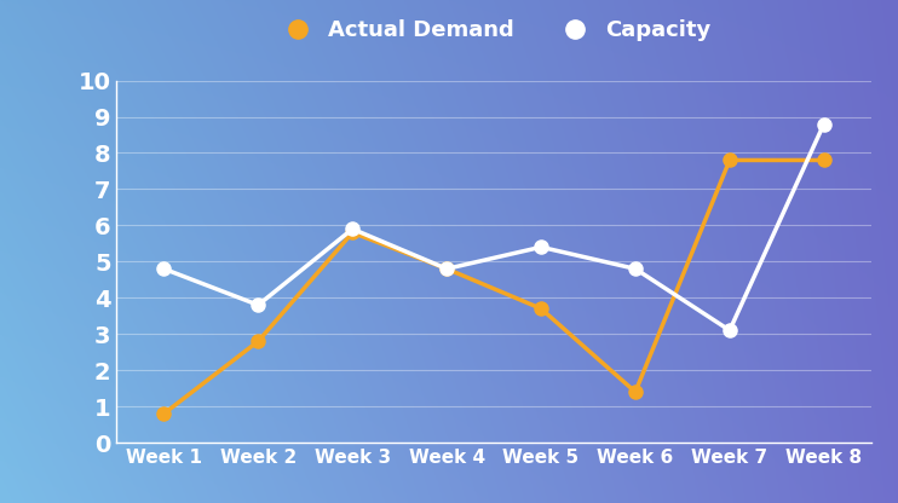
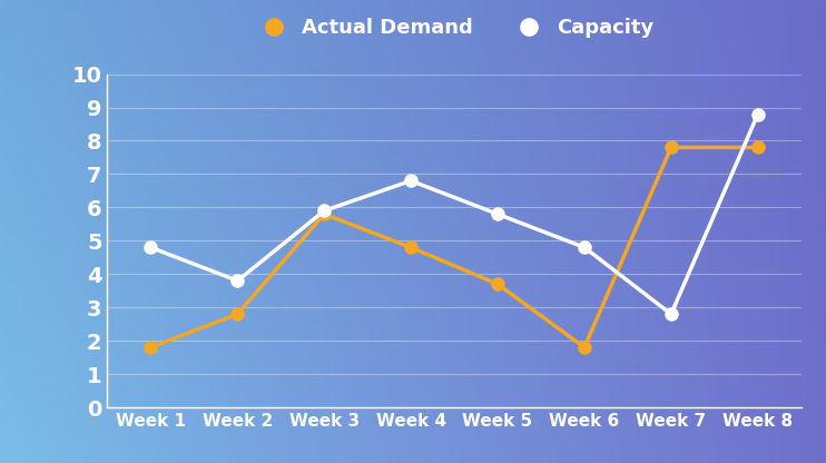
Actual Demand/Week 1: 0.8 -> 1.8
Capacity/Week 4: 4.8 -> 6.8
Capacity/Week 5: 5.4 -> 5.8
Actual Demand/Week 6: 1.4 -> 1.8
Capacity/Week 7: 3.1 -> 2.8
